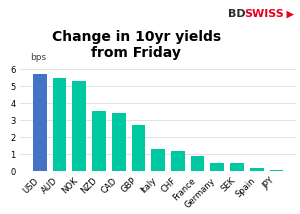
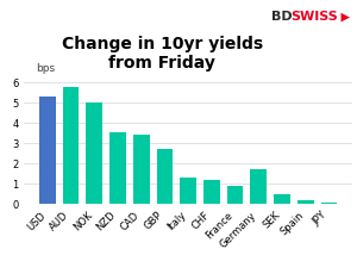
USD: 5.7 -> 5.3
AUD: 5.5 -> 5.8
NOK: 5.3 -> 5.0
Germany: 0.5 -> 1.7
